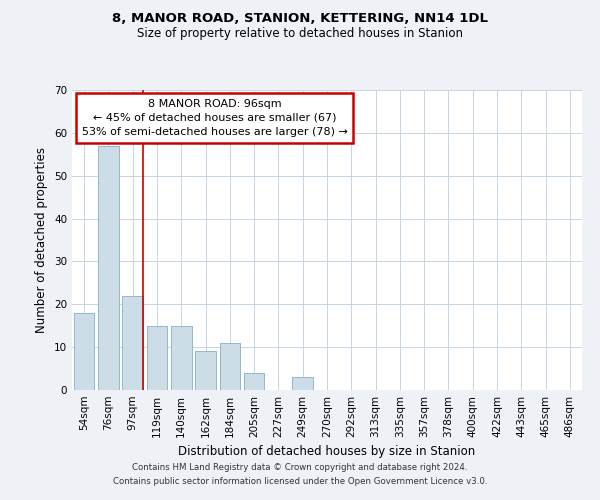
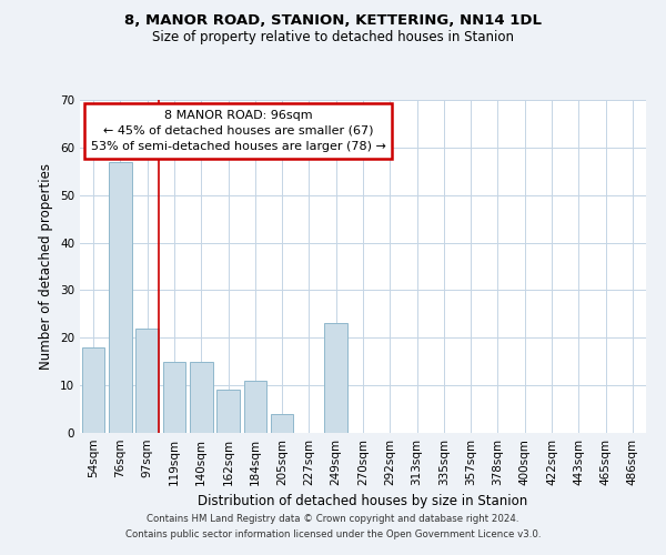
249sqm: 3 -> 23
